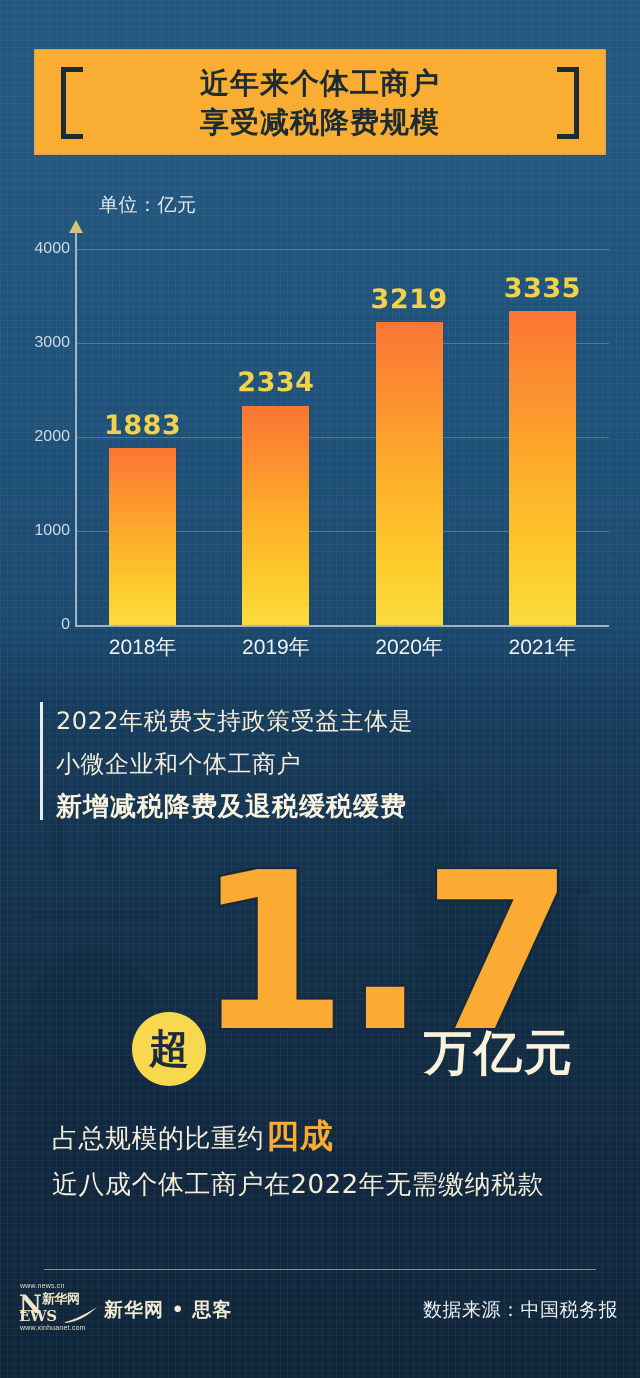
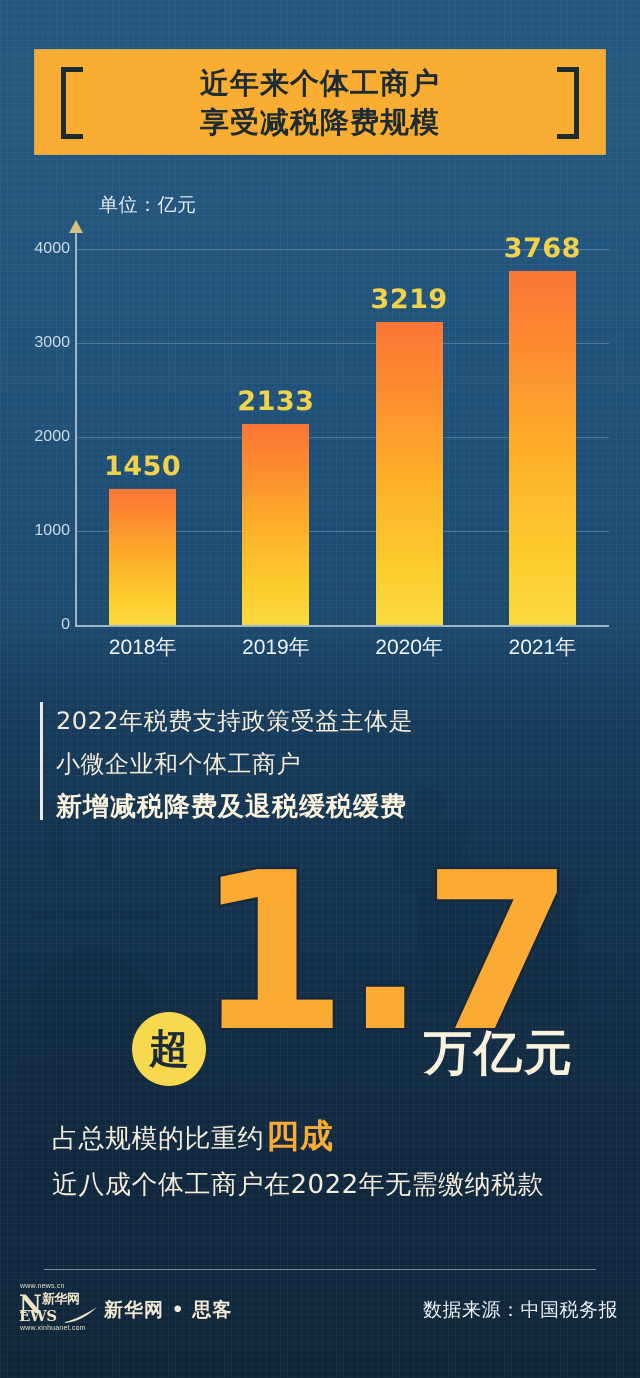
2018年: 1883 -> 1450
2019年: 2334 -> 2133
2021年: 3335 -> 3768
